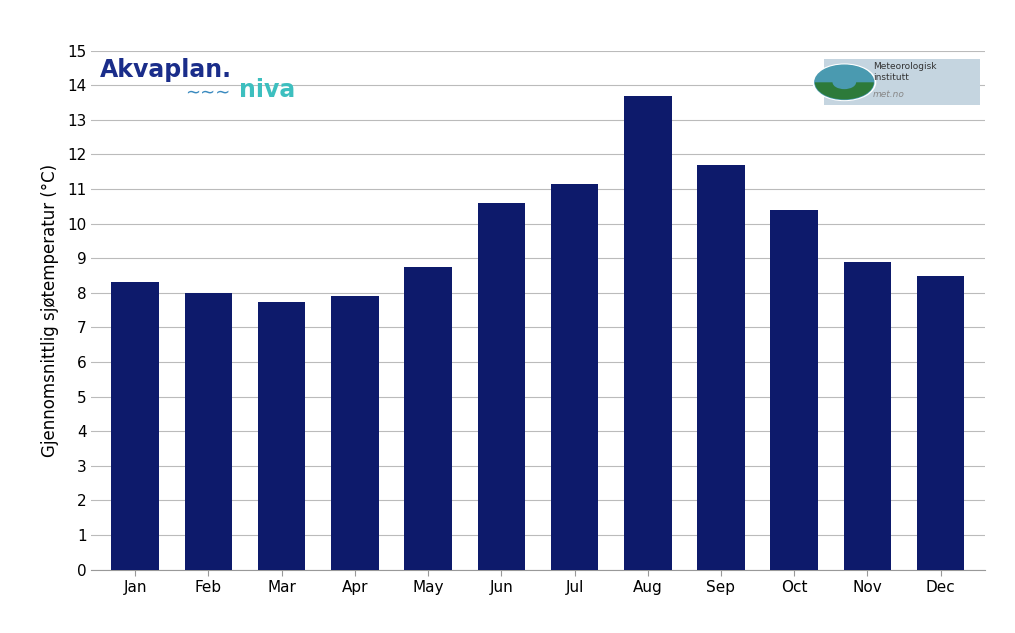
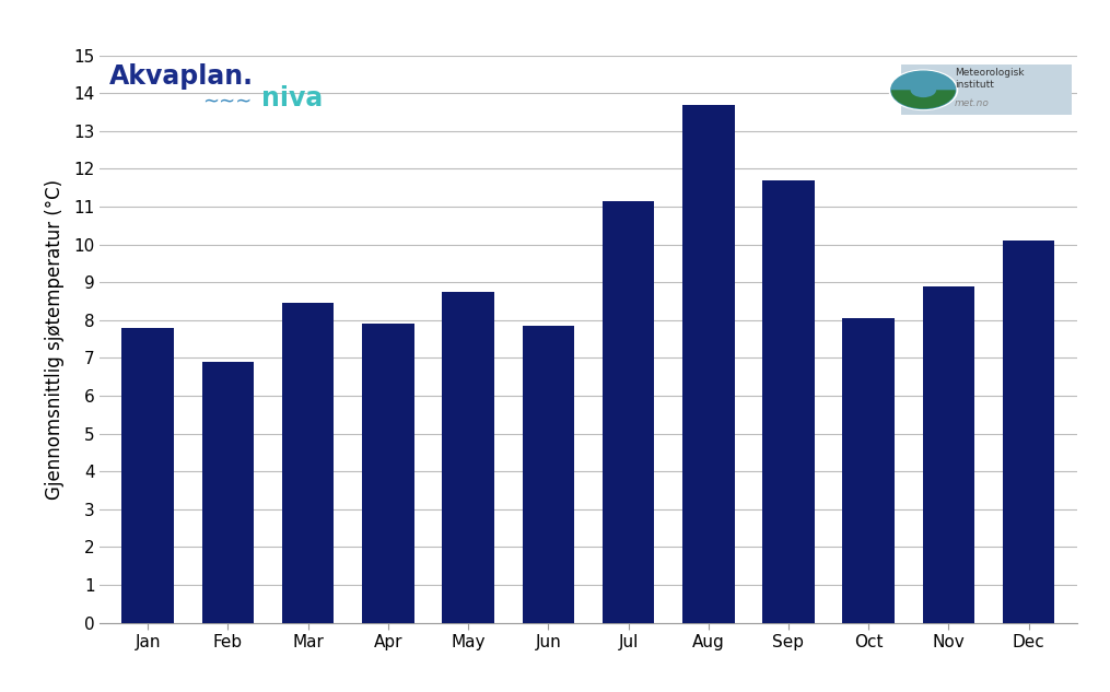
Jan: 8.30 -> 7.80
Feb: 8.00 -> 6.90
Mar: 7.75 -> 8.45
Jun: 10.60 -> 7.85
Oct: 10.40 -> 8.05
Dec: 8.50 -> 10.10
